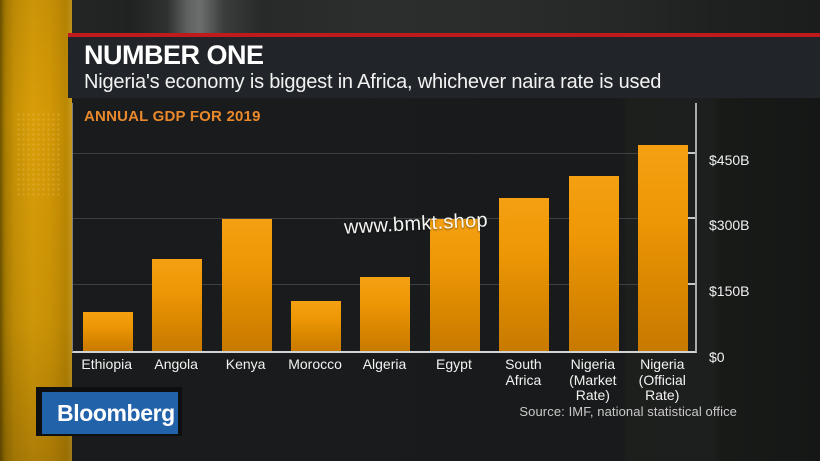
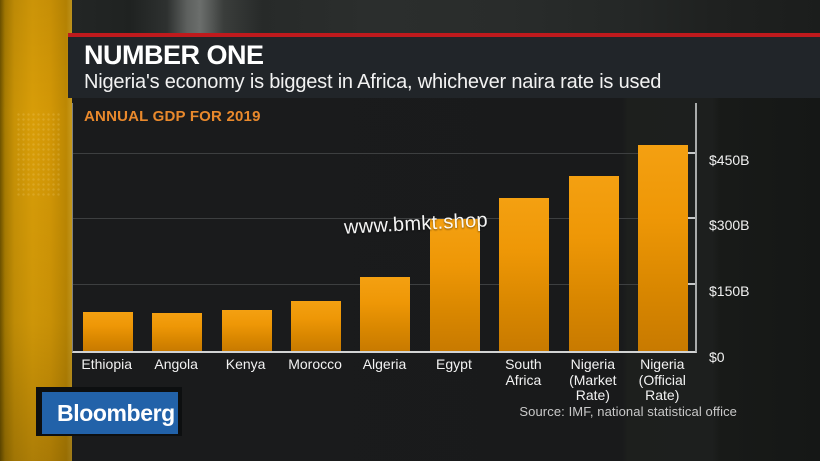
Angola: $210B -> $90B
Kenya: $300B -> $90B
